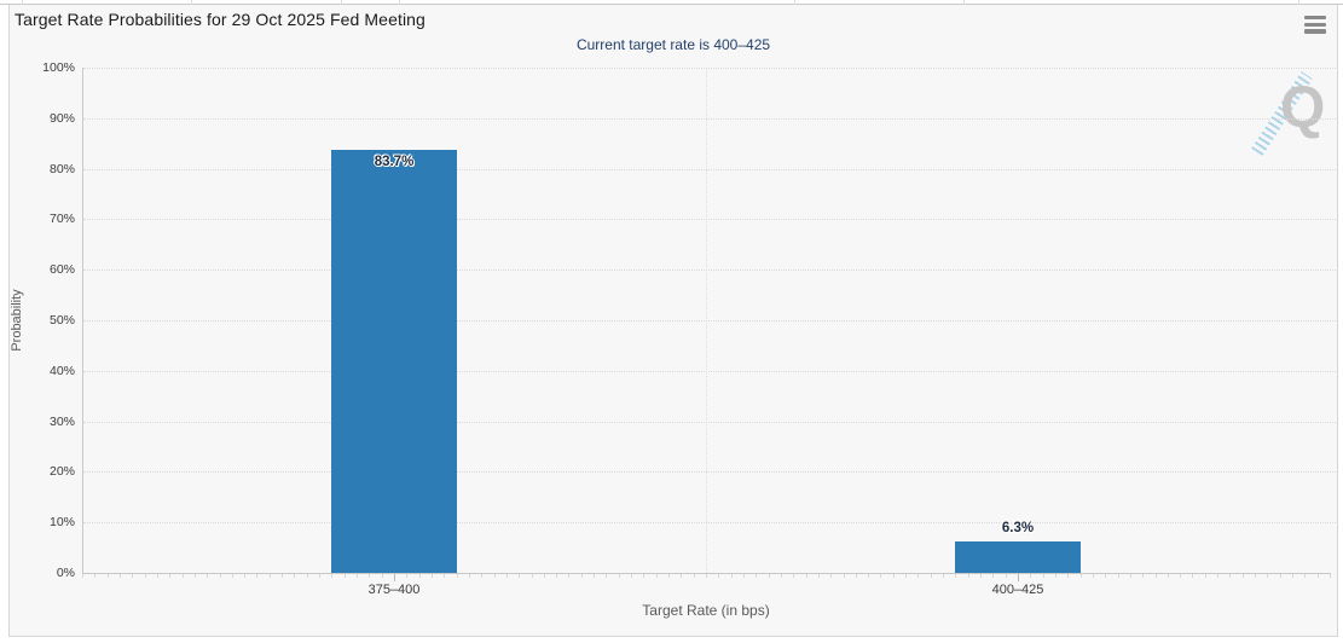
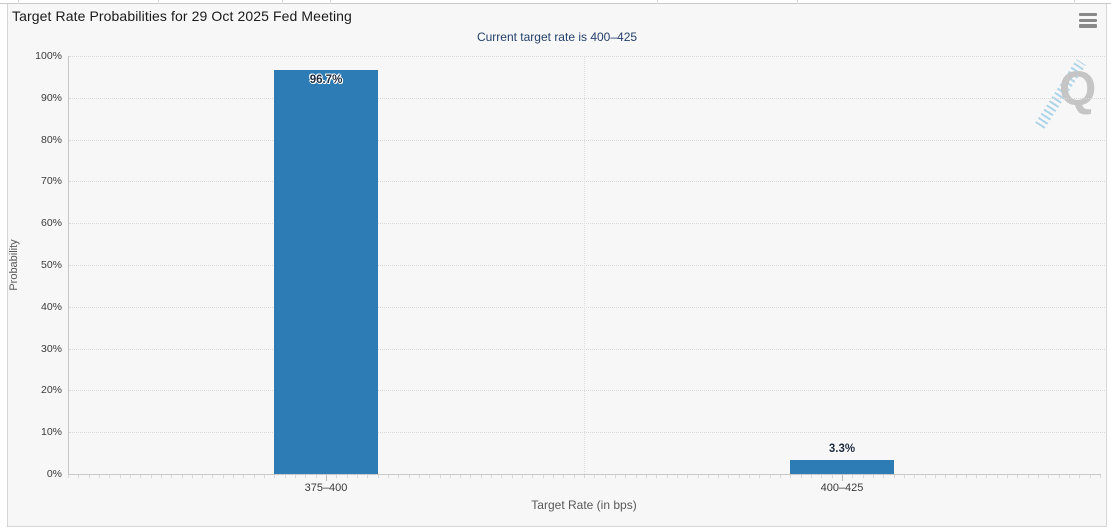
375–400: 83.7% -> 96.7%
400–425: 6.3% -> 3.3%
